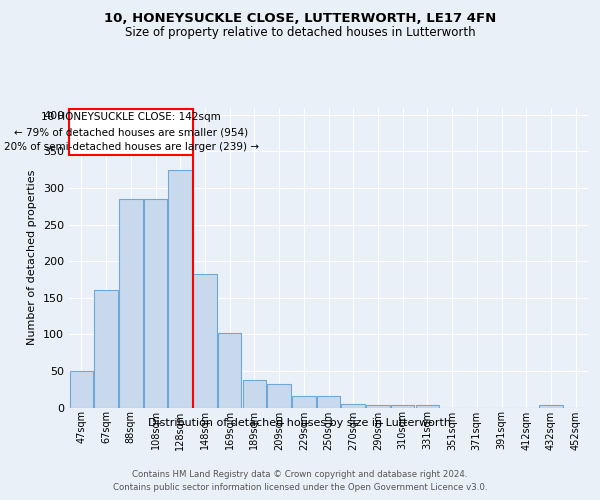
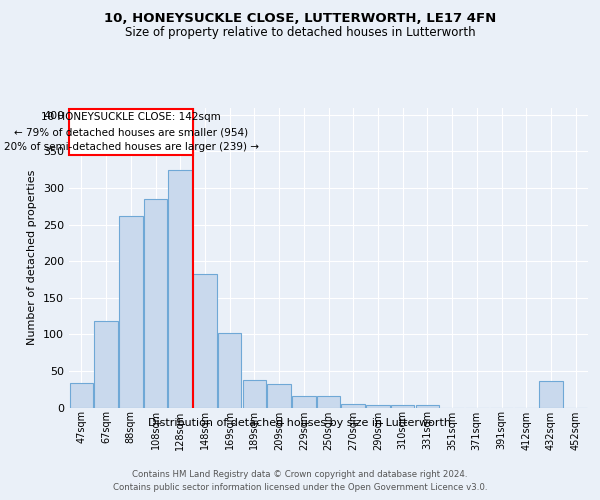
47sqm: 50 -> 34
67sqm: 160 -> 118
88sqm: 285 -> 262
432sqm: 3 -> 36
